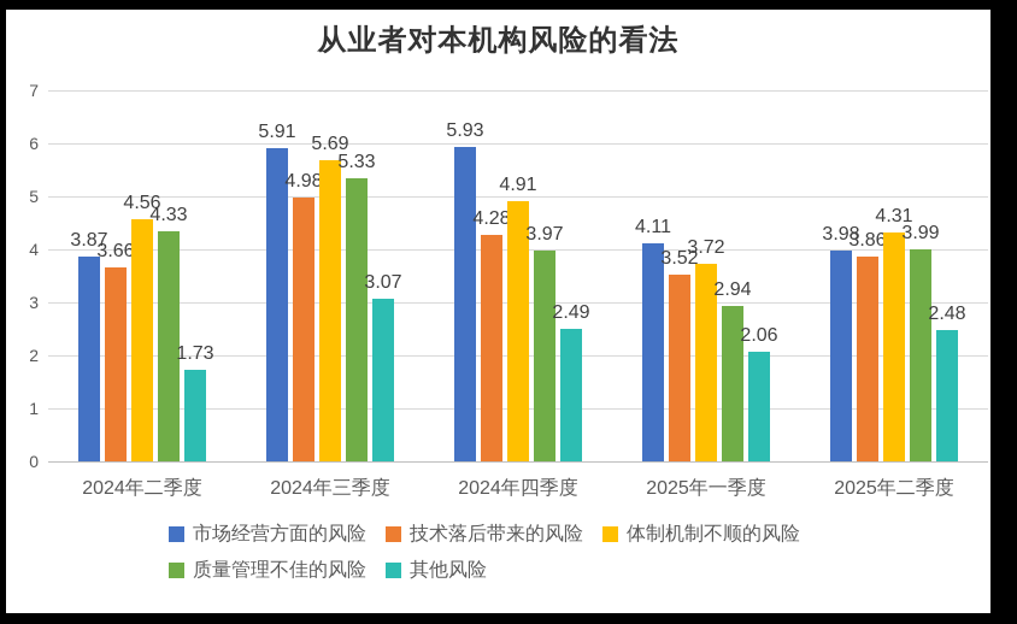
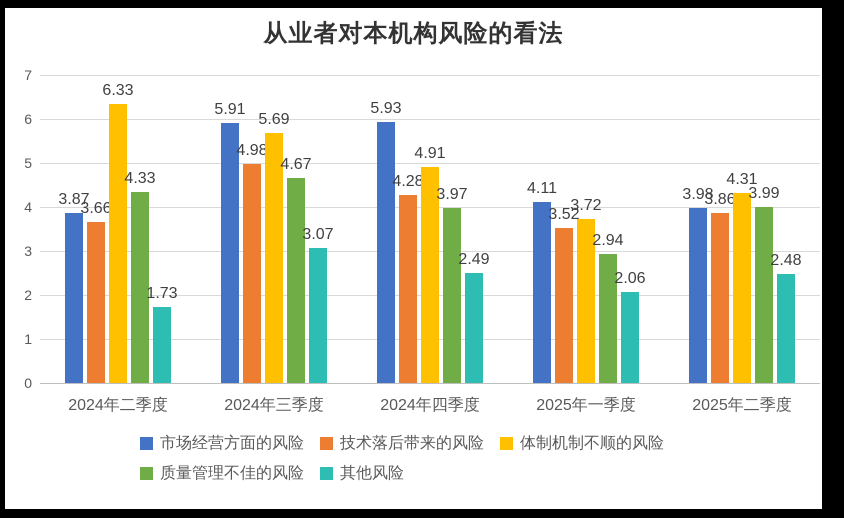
体制机制不顺的风险/2024年二季度: 4.56 -> 6.33
质量管理不佳的风险/2024年三季度: 5.33 -> 4.67
